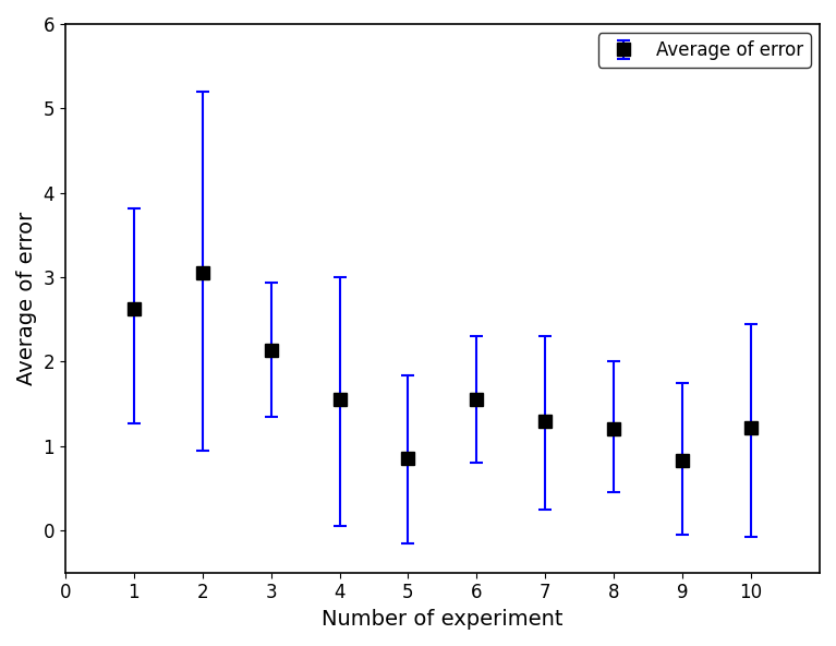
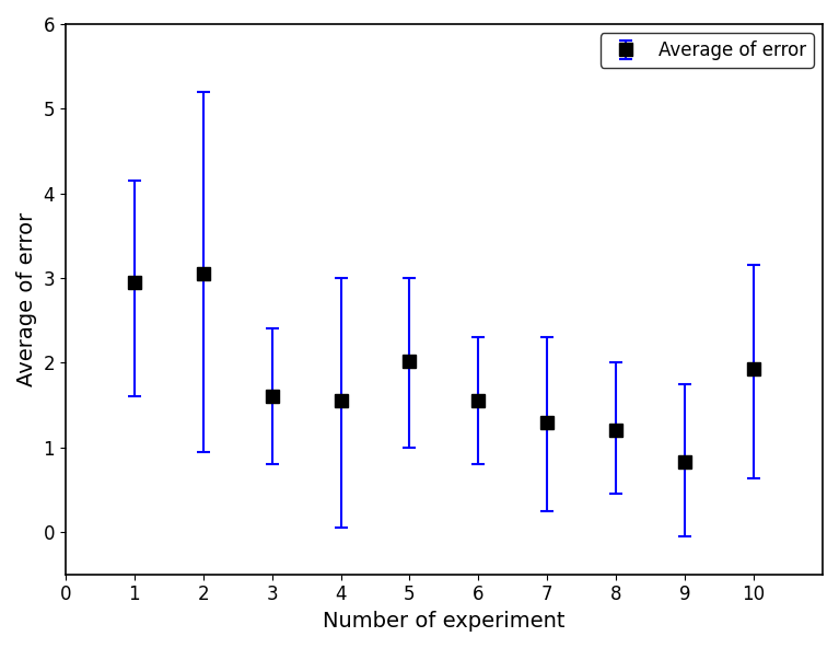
1: 2.62 -> 2.95
3: 2.14 -> 1.60
5: 0.86 -> 2.02
10: 1.22 -> 1.93
